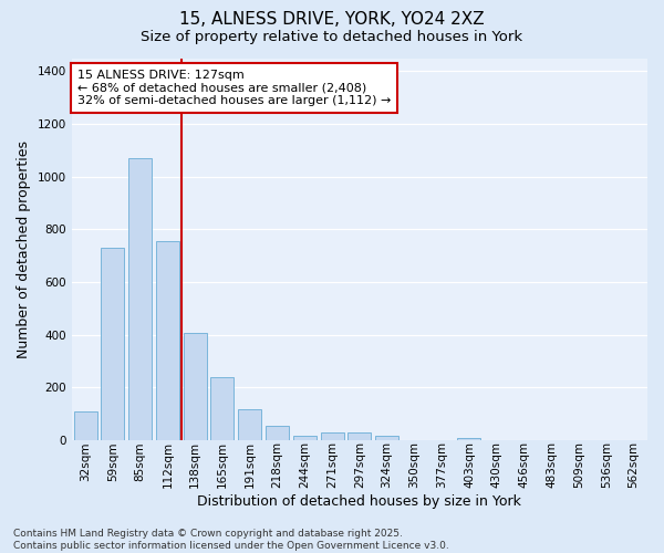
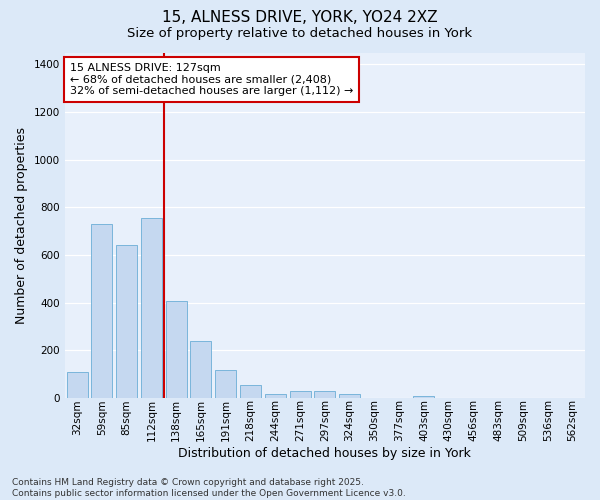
85sqm: 1070 -> 640
